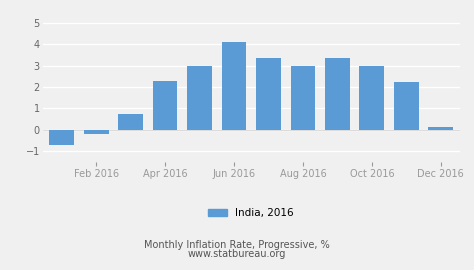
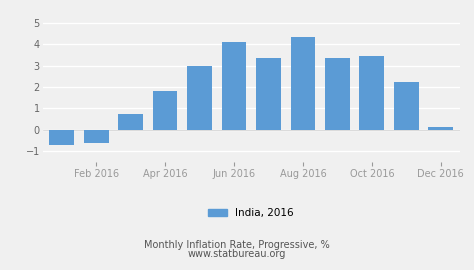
Feb 2016: -0.20 -> -0.60
Apr 2016: 2.26 -> 1.80
Aug 2016: 2.97 -> 4.35
Oct 2016: 2.97 -> 3.45
